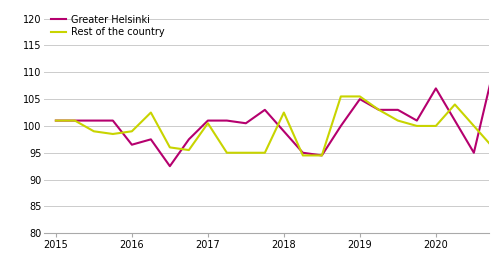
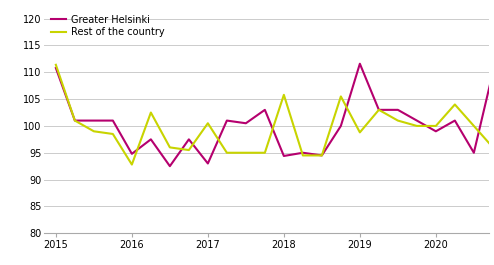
Greater Helsinki/2015: 101.0 -> 110.8
Rest of the country/2015: 101.0 -> 111.4
Greater Helsinki/2016: 96.5 -> 94.8
Rest of the country/2016: 99.0 -> 92.8
Greater Helsinki/2017: 101.0 -> 93.0
Greater Helsinki/2018: 99.0 -> 94.4
Rest of the country/2018: 102.5 -> 105.8
Greater Helsinki/2019: 105.0 -> 111.6
Rest of the country/2019: 105.5 -> 98.8
Greater Helsinki/2020: 107.0 -> 99.0
